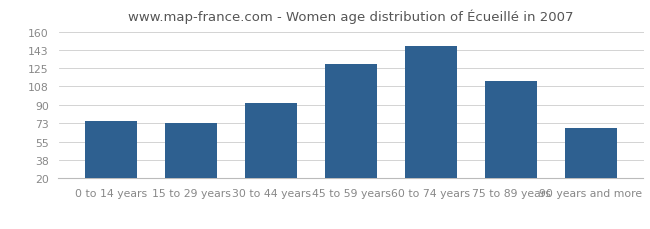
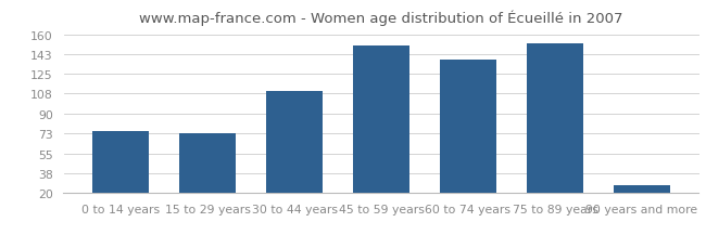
30 to 44 years: 92 -> 110
45 to 59 years: 129 -> 150
60 to 74 years: 146 -> 138
75 to 89 years: 113 -> 152
90 years and more: 68 -> 27
